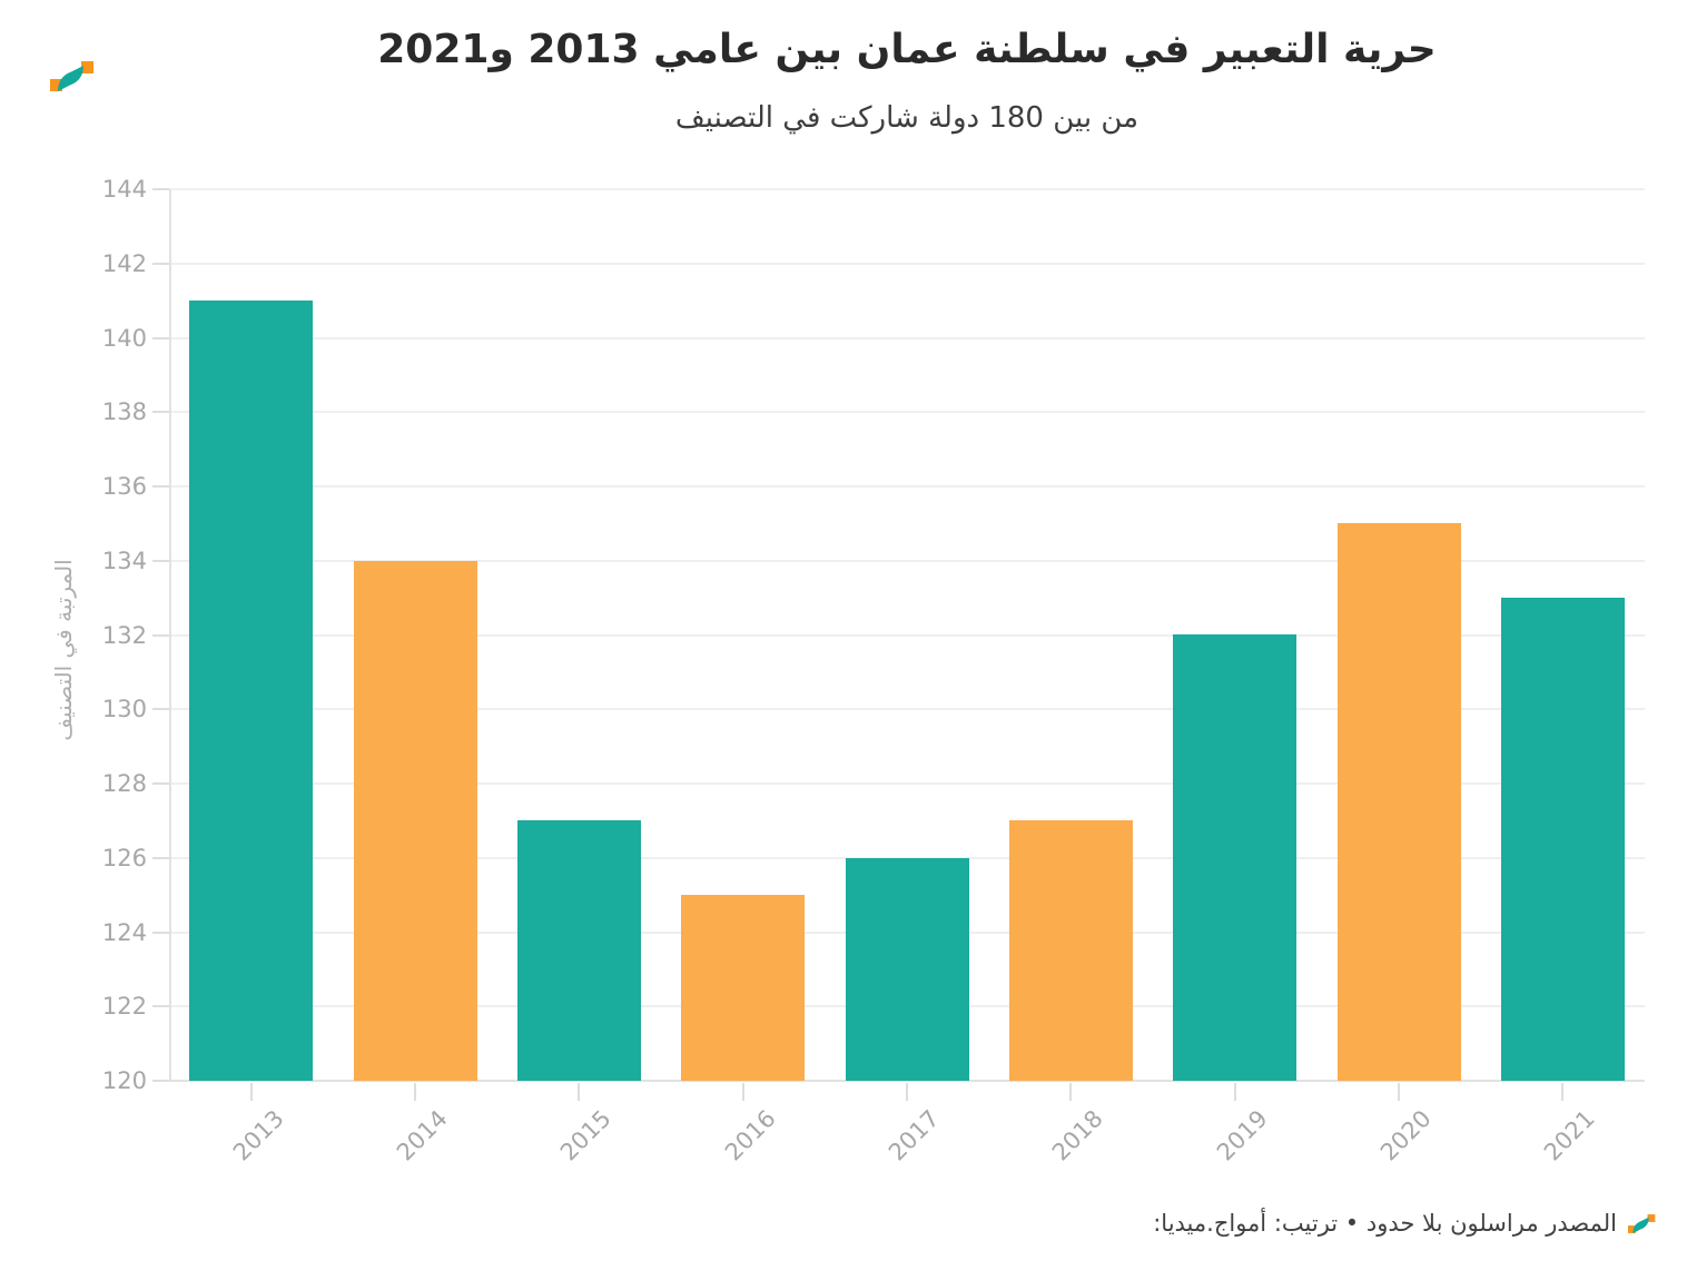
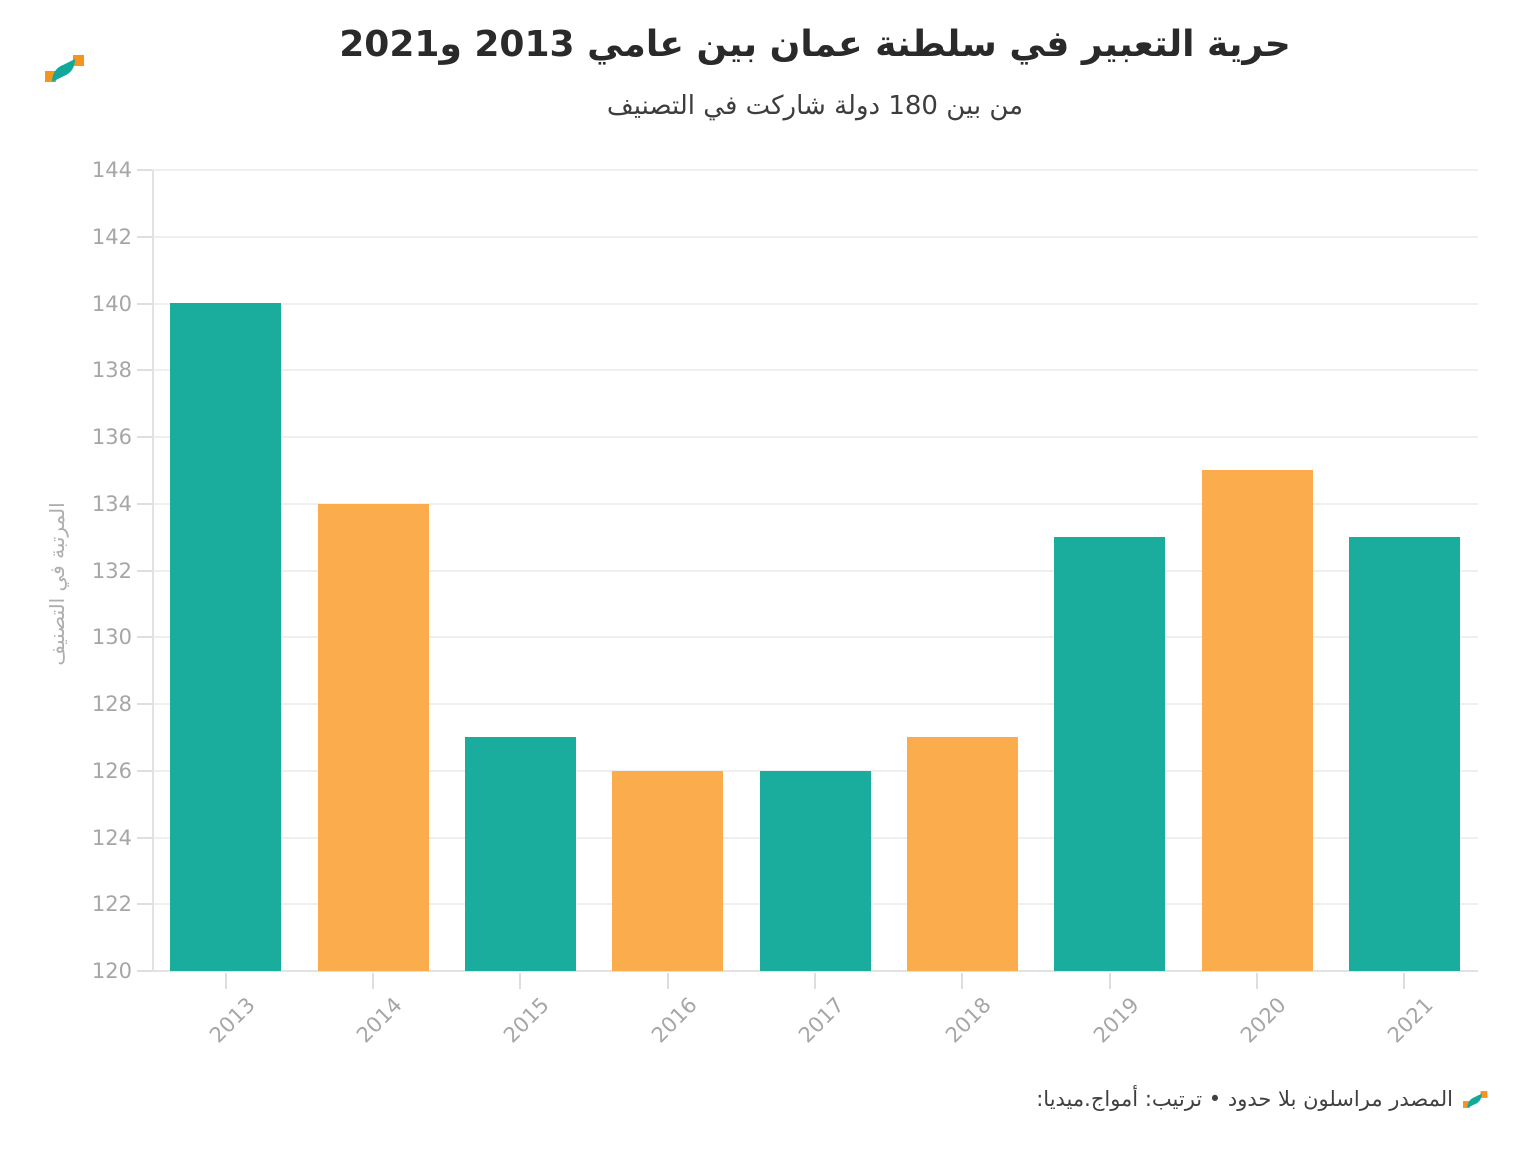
2013: 141 -> 140
2016: 125 -> 126
2019: 132 -> 133
